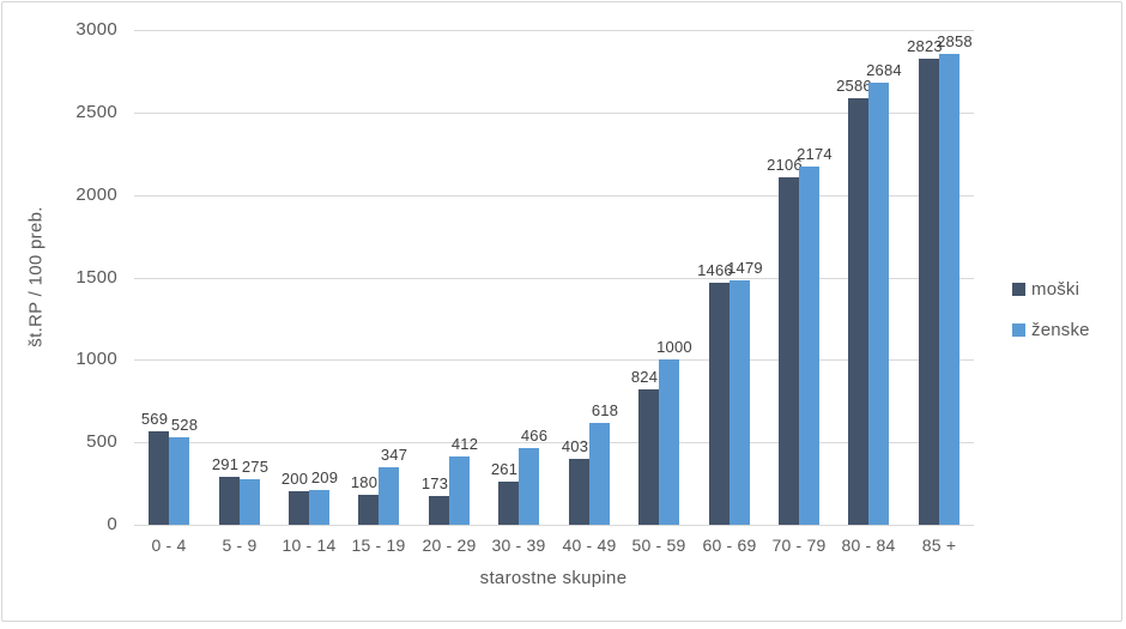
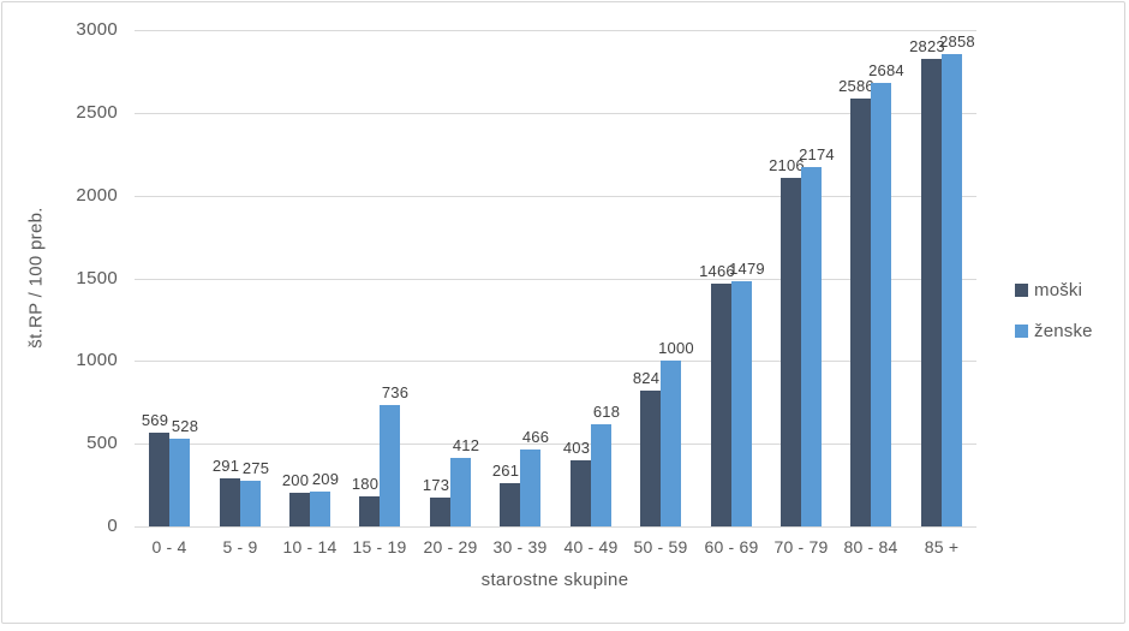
ženske/15 - 19: 347 -> 736
